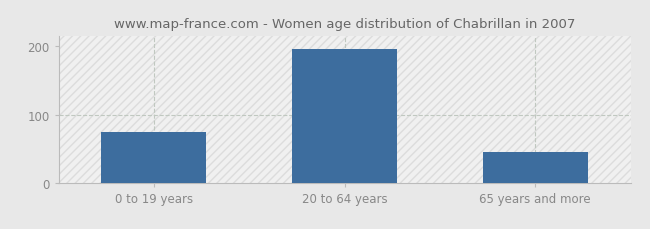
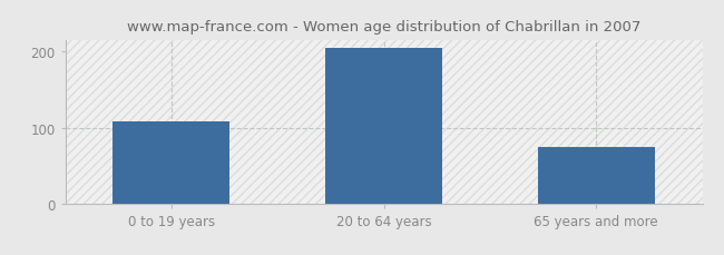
0 to 19 years: 75 -> 108
20 to 64 years: 195 -> 204
65 years and more: 45 -> 74
